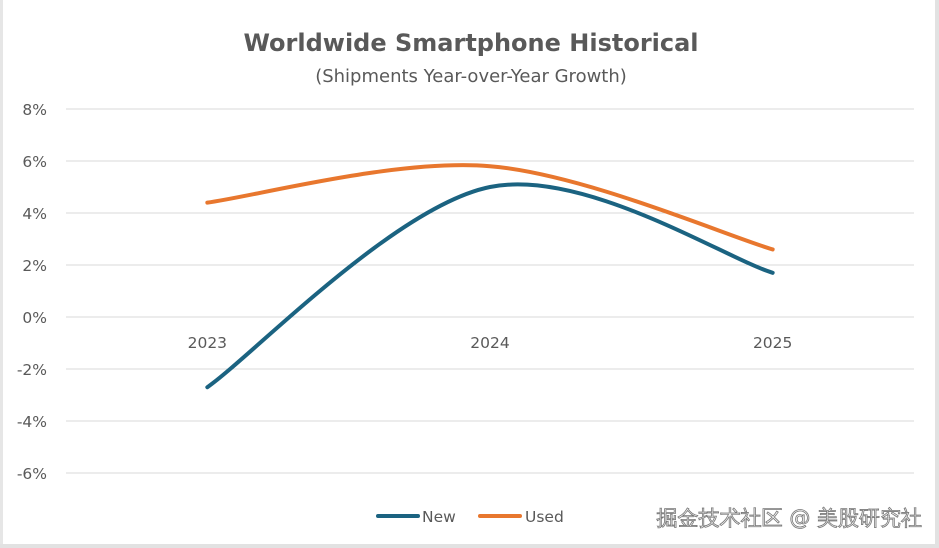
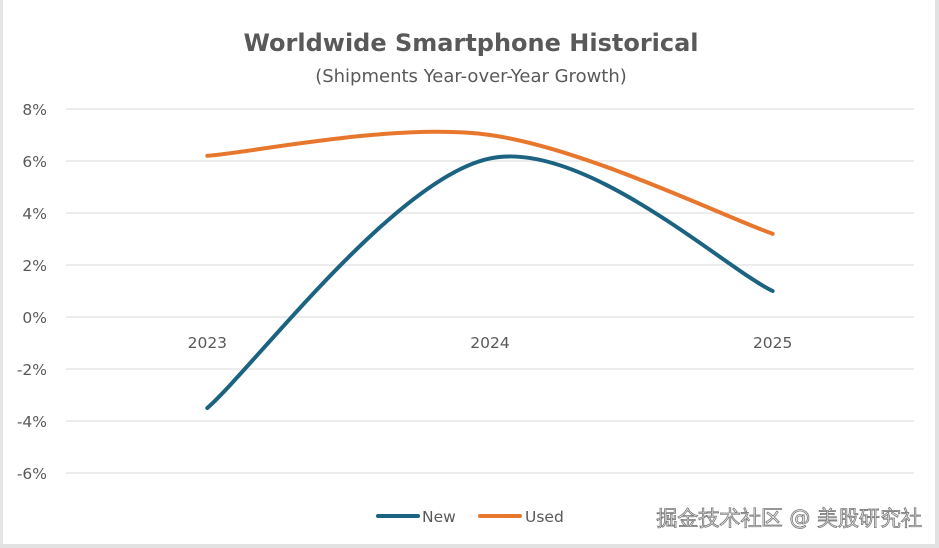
New/2023: -2.7% -> -3.5%
Used/2023: 4.4% -> 6.2%
New/2024: 5.0% -> 6.1%
Used/2024: 5.8% -> 7.0%
New/2025: 1.7% -> 1.0%
Used/2025: 2.6% -> 3.2%
